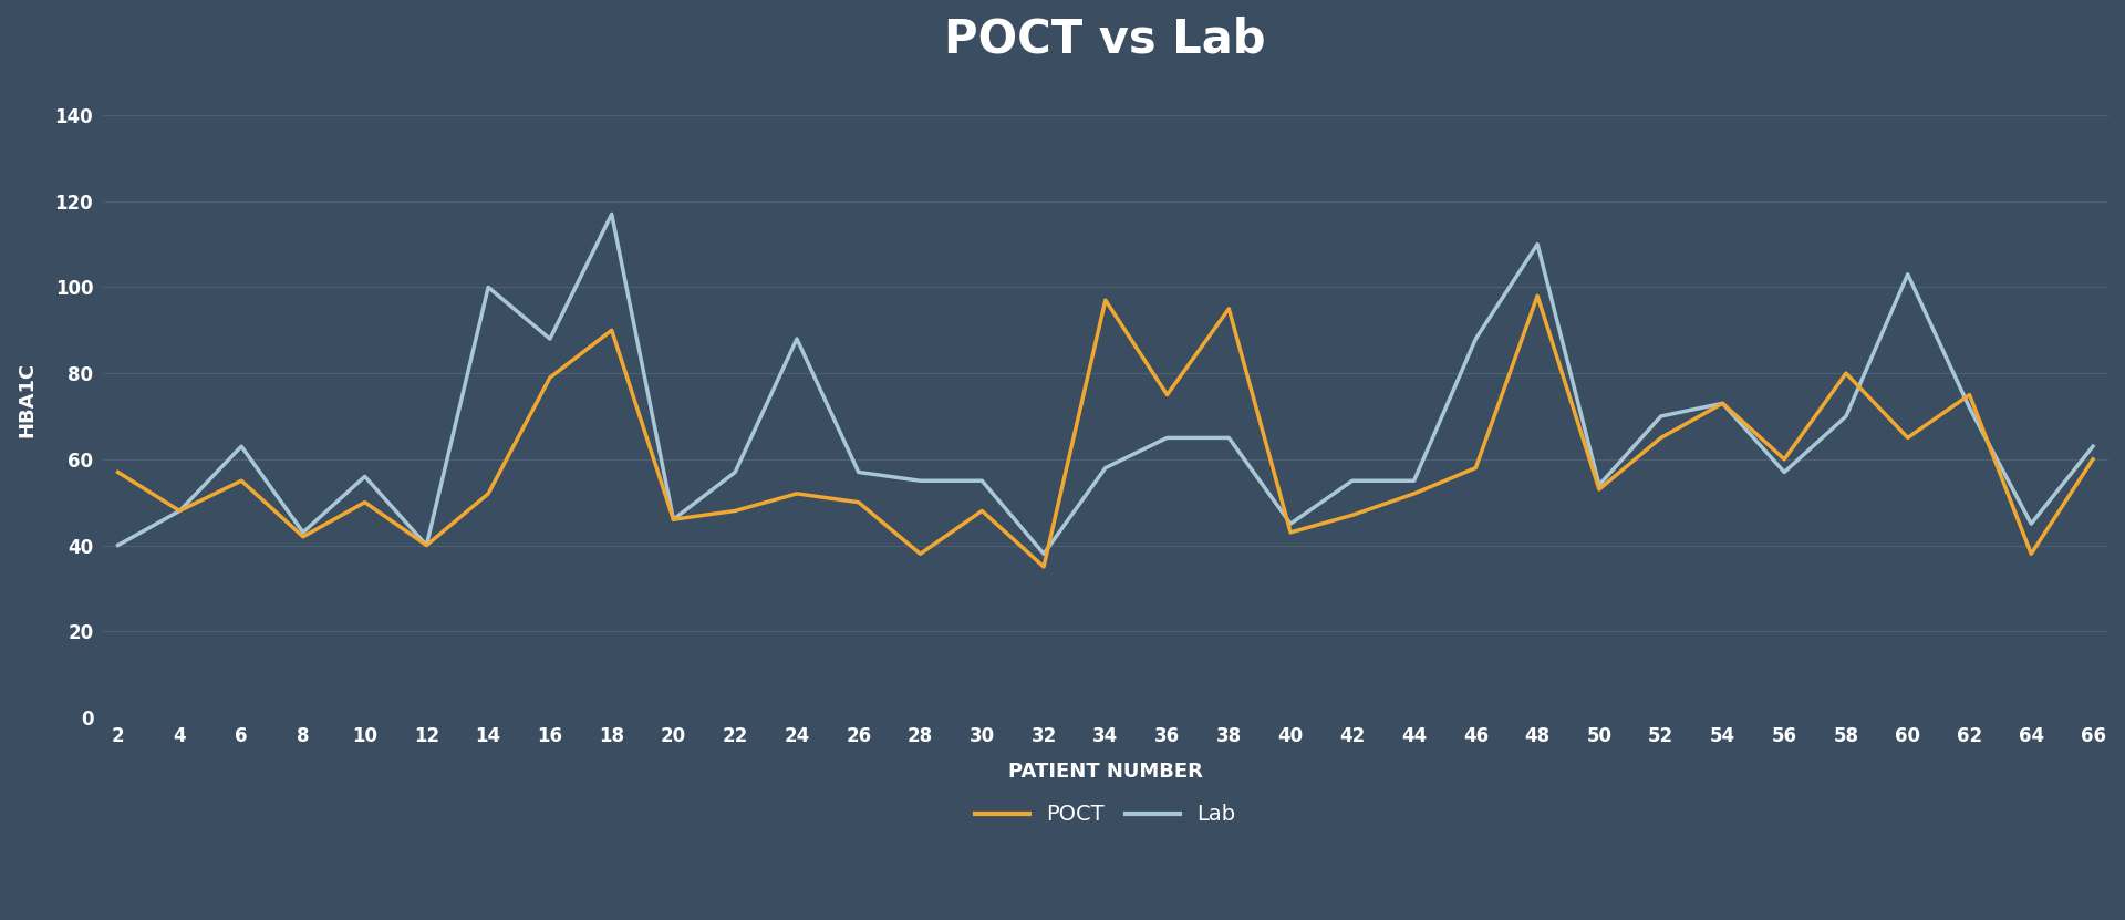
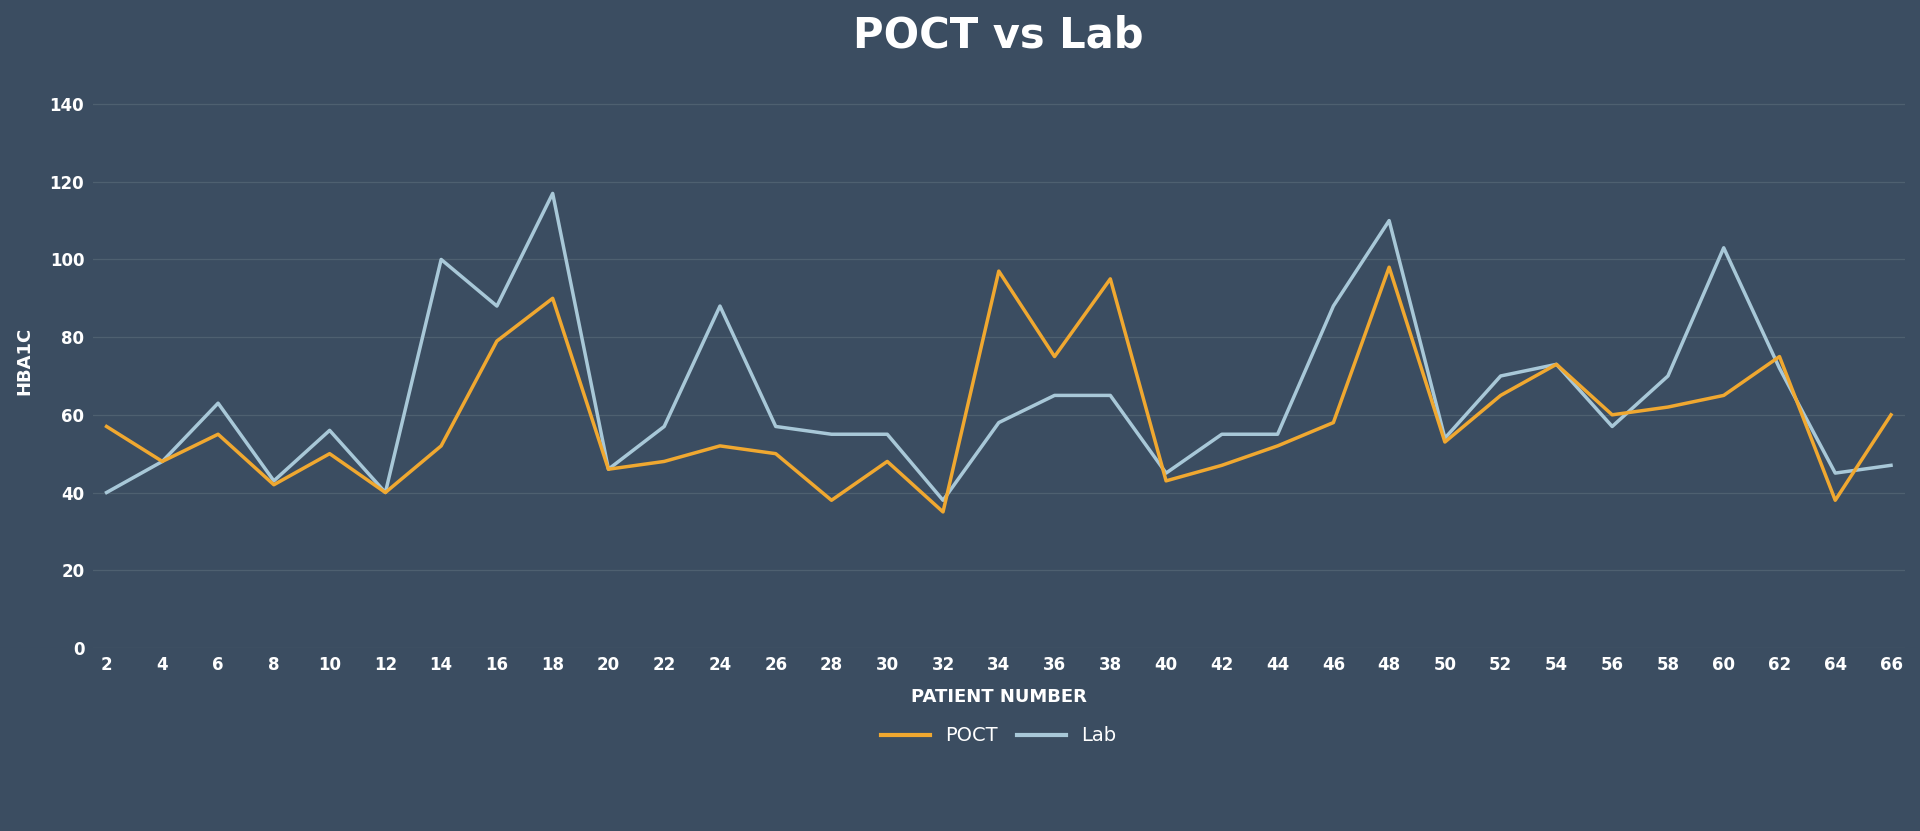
POCT/58: 80 -> 62
Lab/66: 63 -> 47
